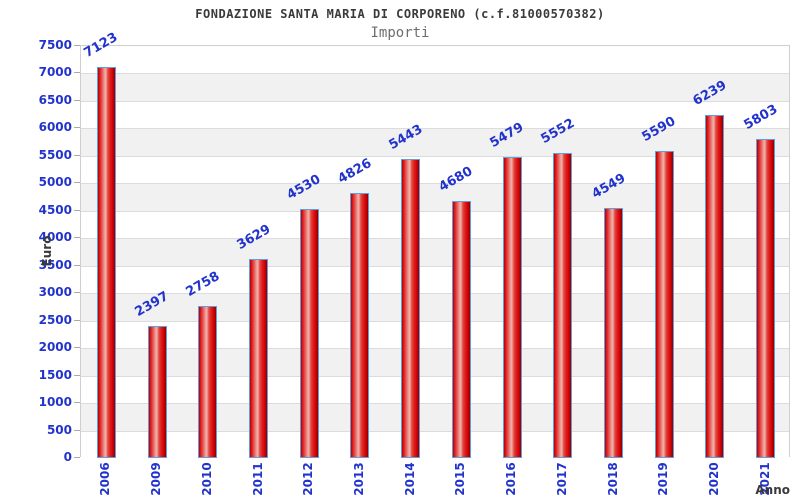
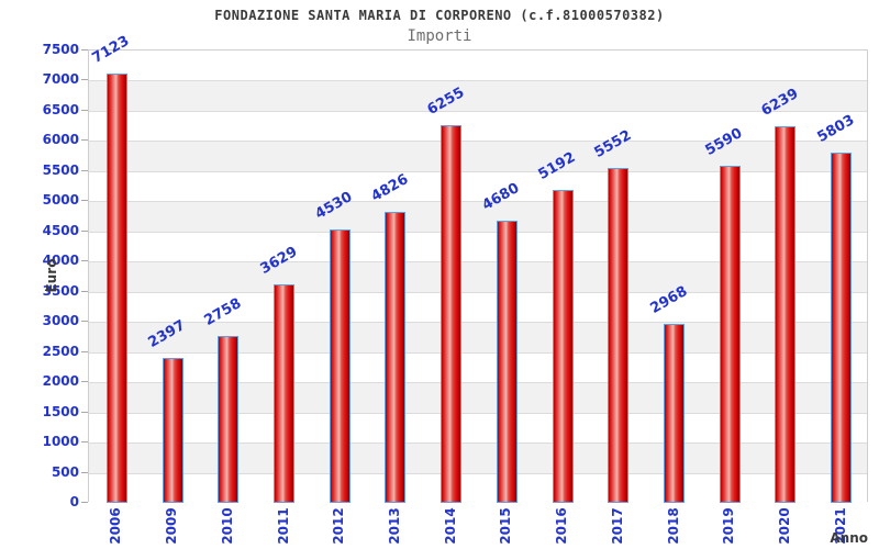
2014: 5443 -> 6255
2016: 5479 -> 5192
2018: 4549 -> 2968
